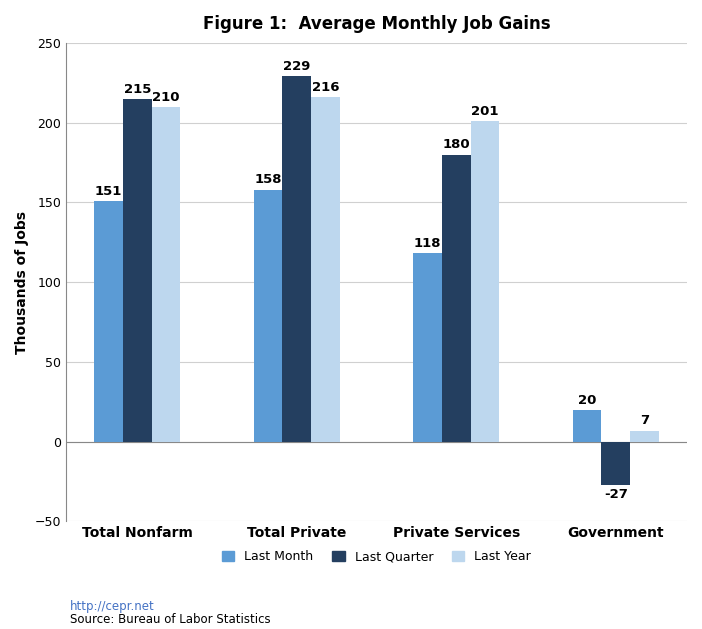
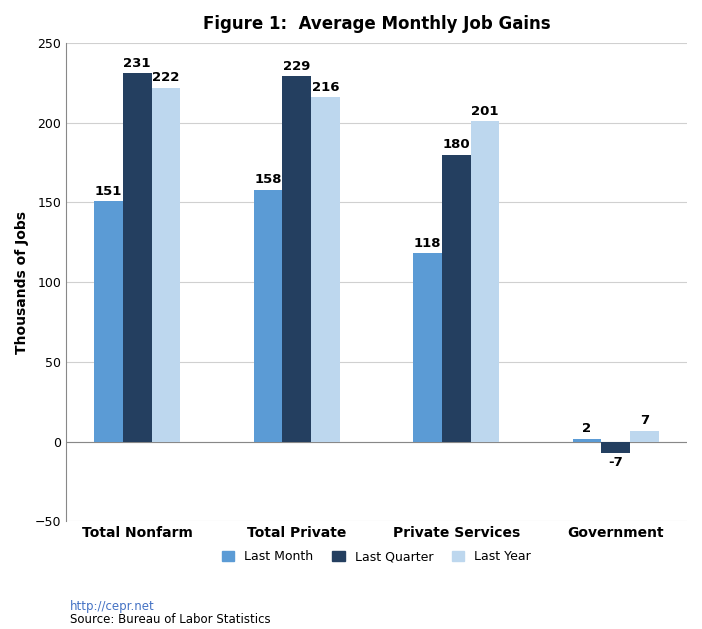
Last Quarter/Total Nonfarm: 215 -> 231
Last Year/Total Nonfarm: 210 -> 222
Last Month/Government: 20 -> 2
Last Quarter/Government: -27 -> -7
